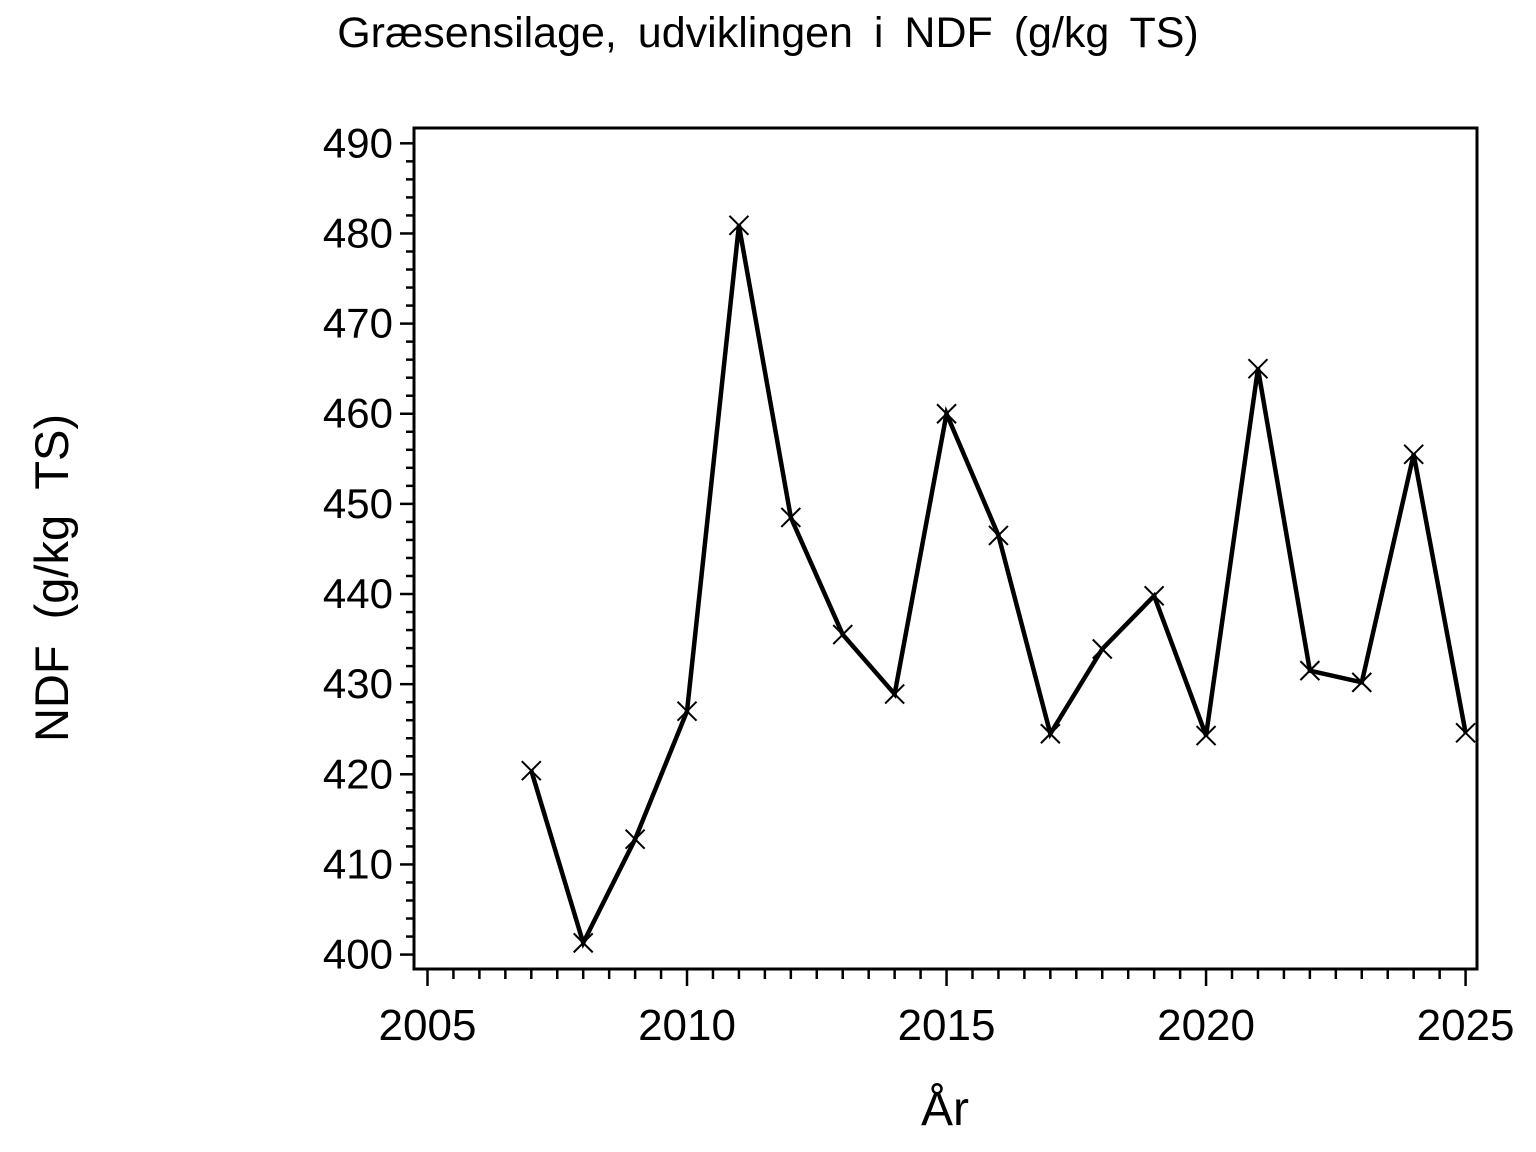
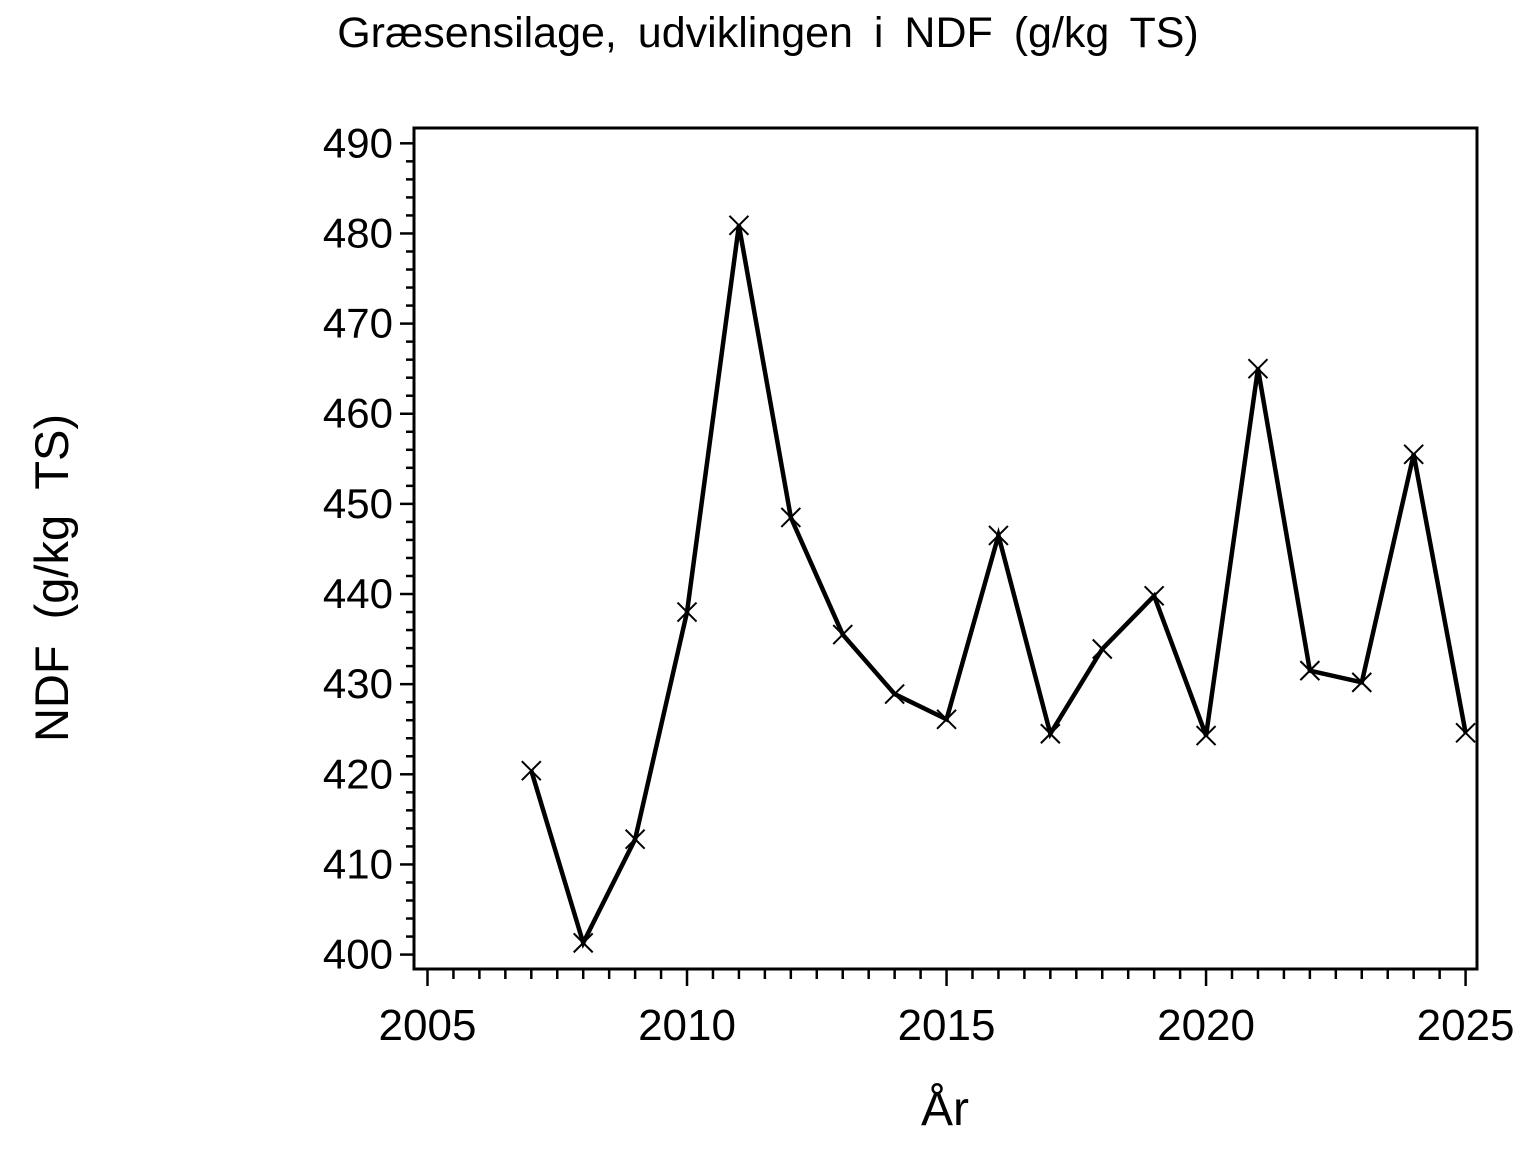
2010: 427 -> 438
2015: 460 -> 426
